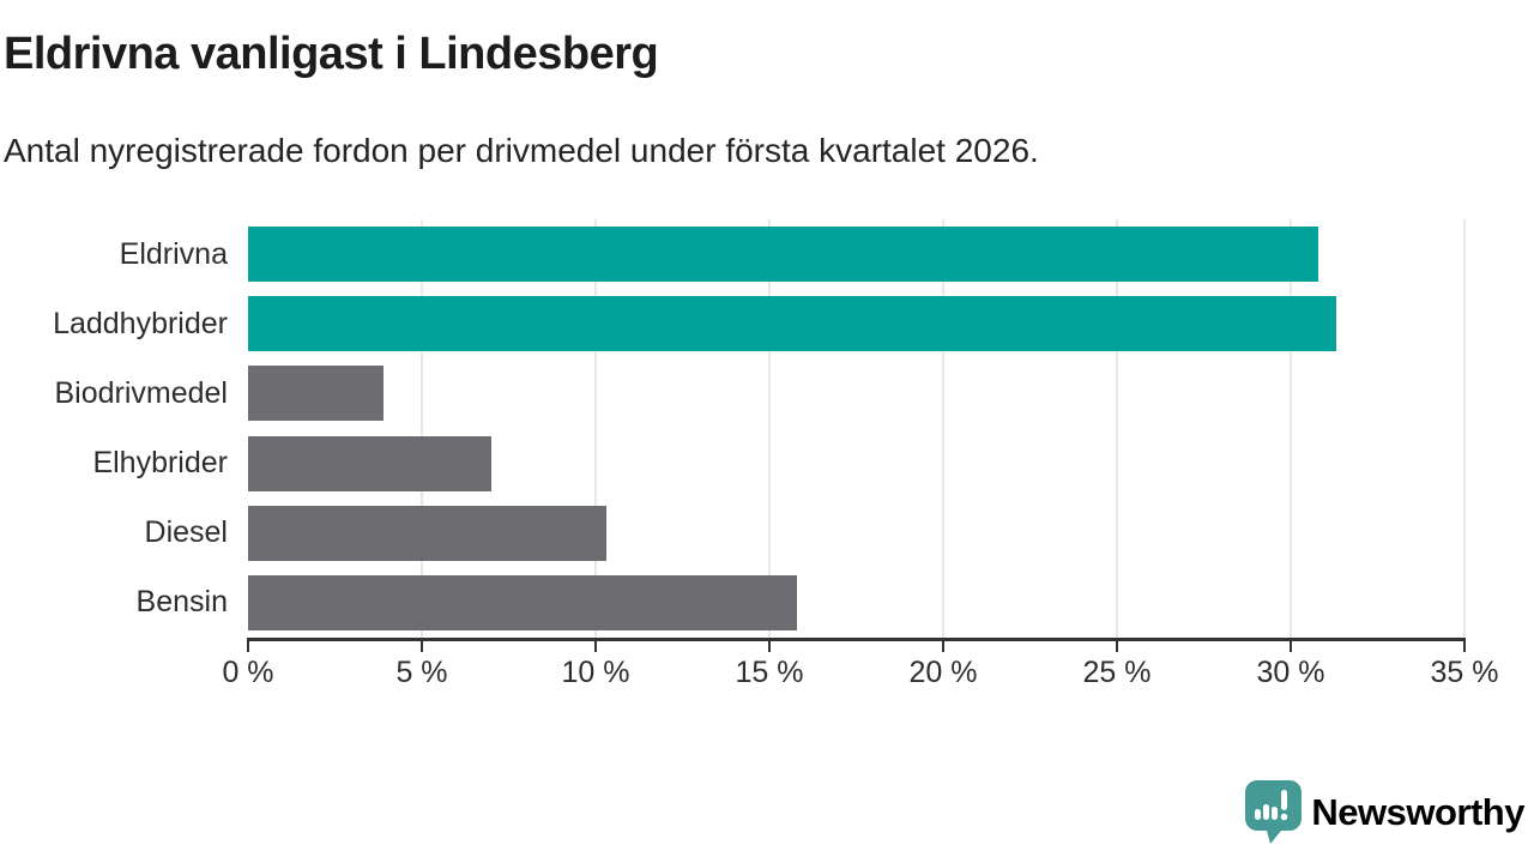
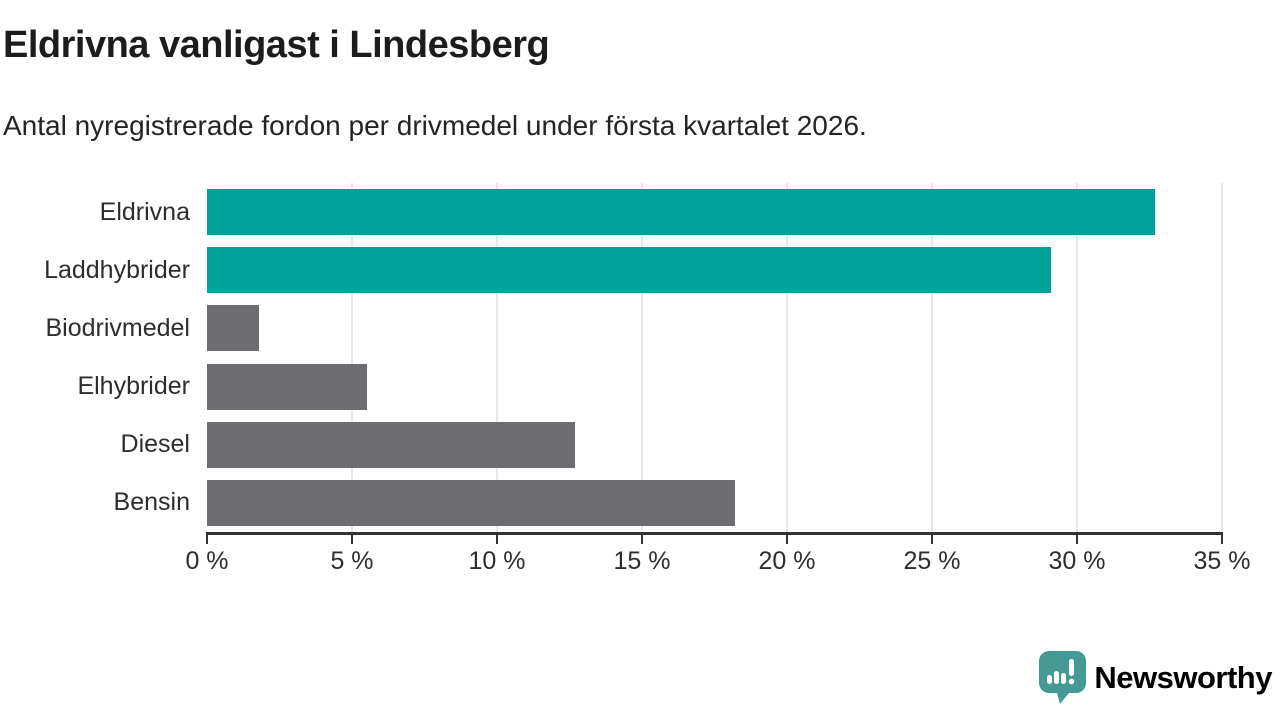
Eldrivna: 30.8% -> 32.7%
Laddhybrider: 31.3% -> 29.1%
Biodrivmedel: 3.9% -> 1.8%
Elhybrider: 7.0% -> 5.5%
Diesel: 10.3% -> 12.7%
Bensin: 15.8% -> 18.2%
